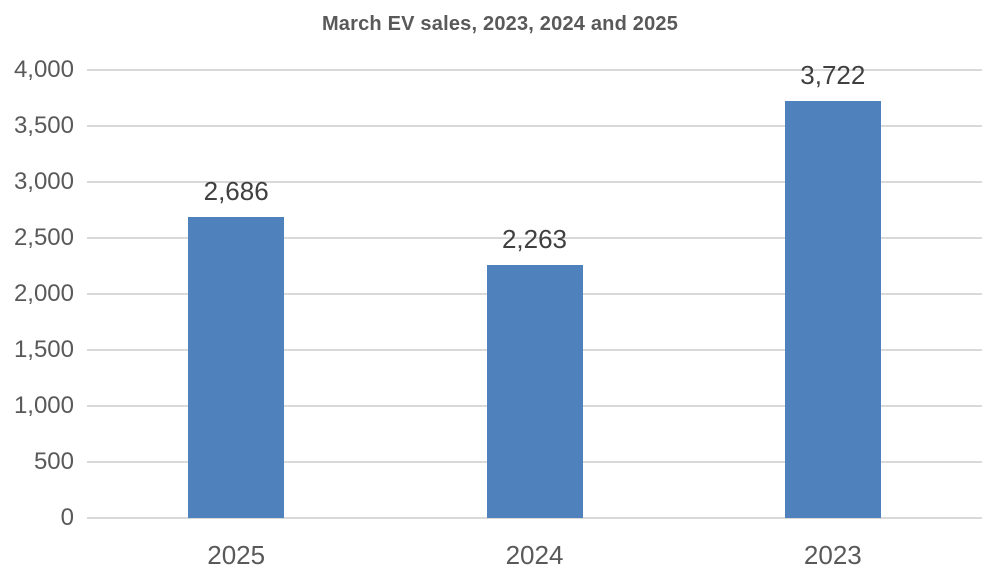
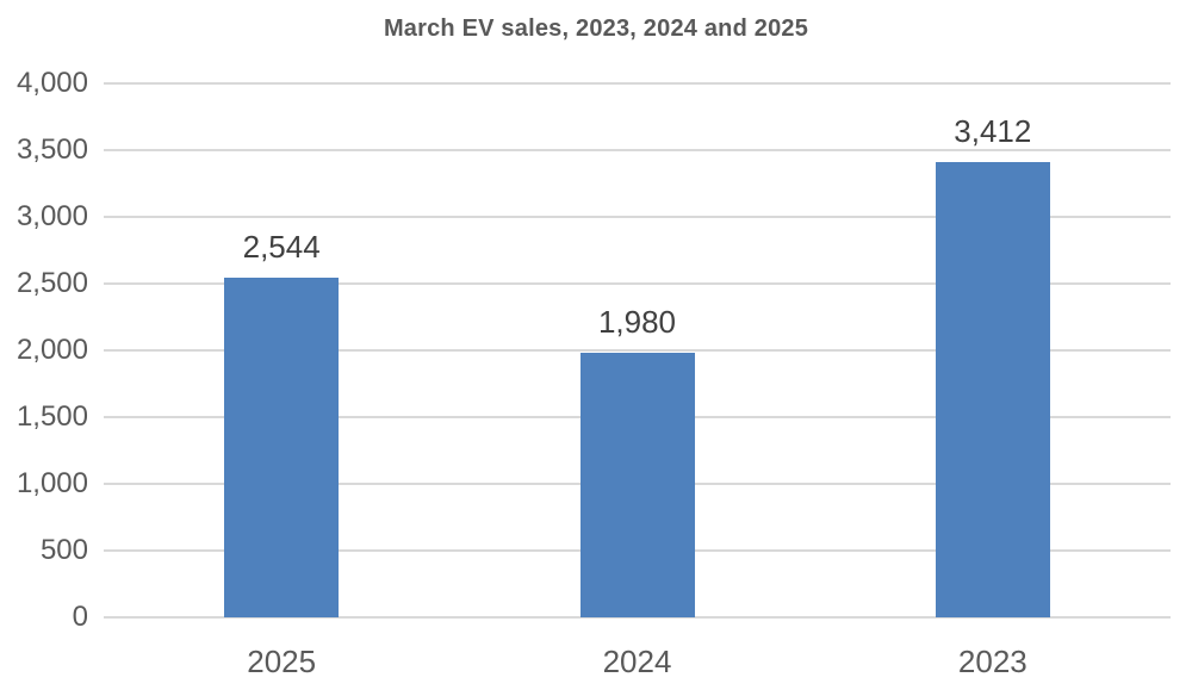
2025: 2,686 -> 2,544
2024: 2,263 -> 1,980
2023: 3,722 -> 3,412
